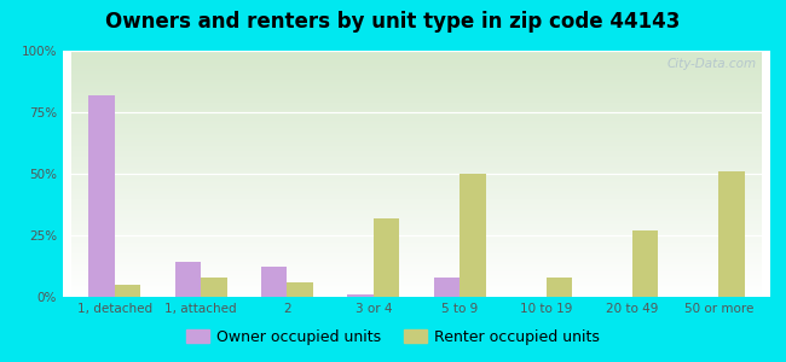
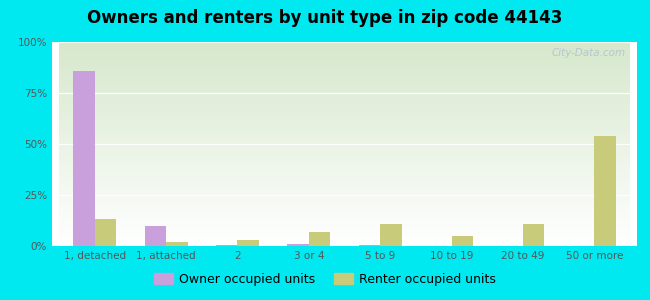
Owner occupied units/1, detached: 82.0% -> 86.0%
Renter occupied units/1, detached: 5% -> 13%
Owner occupied units/1, attached: 14.0% -> 10.0%
Renter occupied units/1, attached: 8% -> 2%
Owner occupied units/2: 12.5% -> 0.5%
Renter occupied units/2: 6% -> 3%
Renter occupied units/3 or 4: 32% -> 7%
Owner occupied units/5 to 9: 8.0% -> 0.5%
Renter occupied units/5 to 9: 50% -> 11%
Renter occupied units/10 to 19: 8% -> 5%
Renter occupied units/20 to 49: 27% -> 11%
Renter occupied units/50 or more: 51% -> 54%
